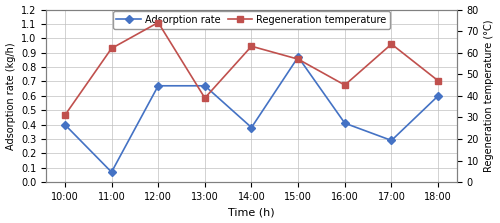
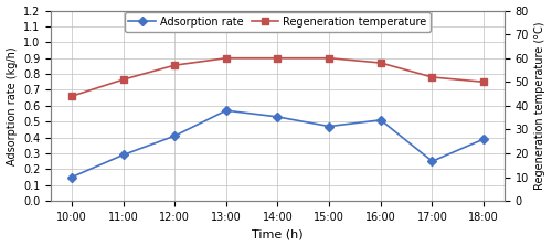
Adsorption rate/10:00: 0.40 -> 0.15
Regeneration temperature/10:00: 31 -> 44
Adsorption rate/11:00: 0.07 -> 0.29
Regeneration temperature/11:00: 62 -> 51
Adsorption rate/12:00: 0.67 -> 0.41
Regeneration temperature/12:00: 74 -> 57
Adsorption rate/13:00: 0.67 -> 0.57
Regeneration temperature/13:00: 39 -> 60
Adsorption rate/14:00: 0.38 -> 0.53
Regeneration temperature/14:00: 63 -> 60
Adsorption rate/15:00: 0.87 -> 0.47
Regeneration temperature/15:00: 57 -> 60
Adsorption rate/16:00: 0.41 -> 0.51
Regeneration temperature/16:00: 45 -> 58
Adsorption rate/17:00: 0.29 -> 0.25
Regeneration temperature/17:00: 64 -> 52
Adsorption rate/18:00: 0.60 -> 0.39
Regeneration temperature/18:00: 47 -> 50
